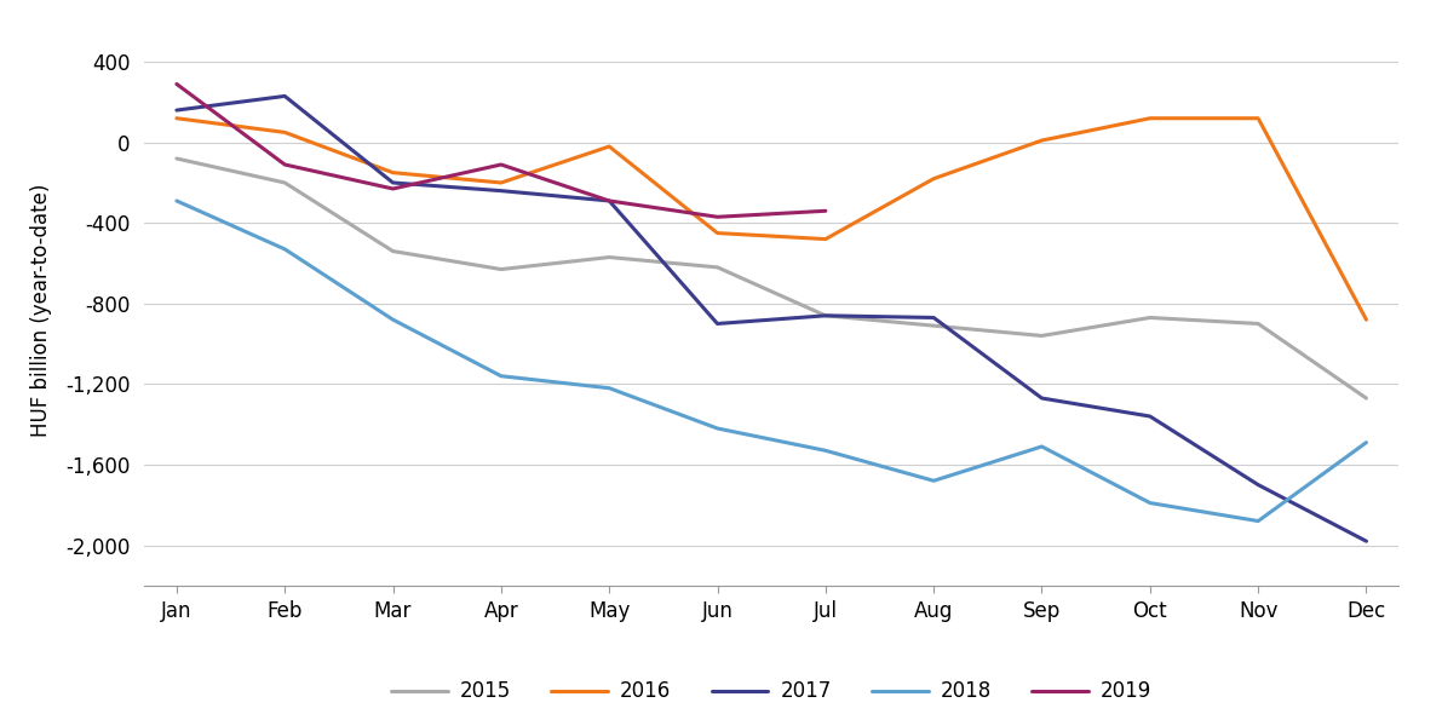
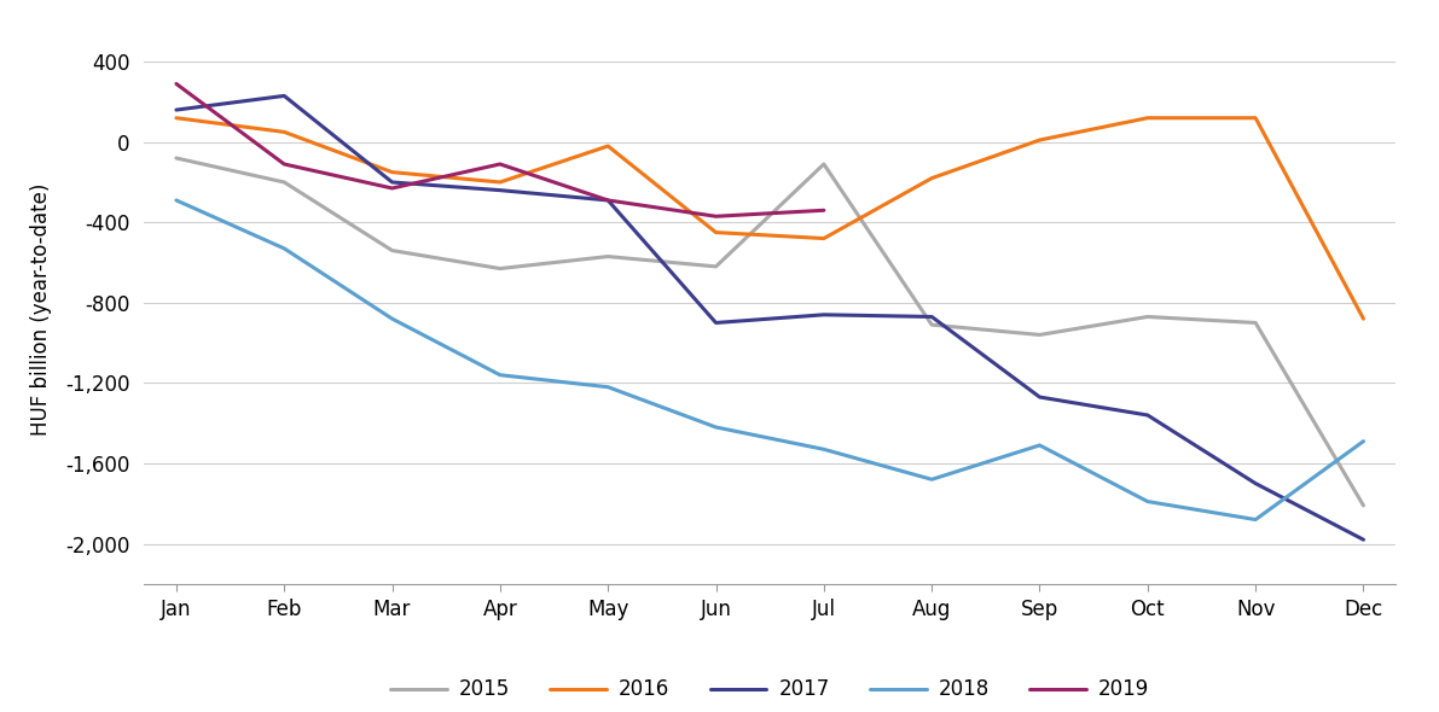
2015/Jul: -860 -> -110
2015/Dec: -1,270 -> -1,810
